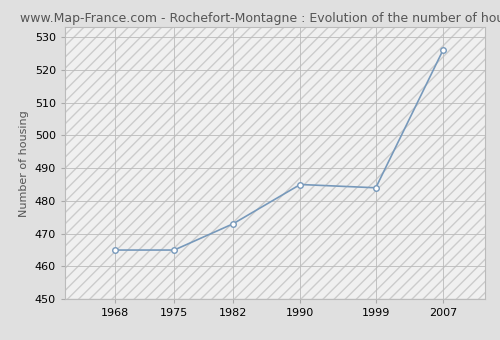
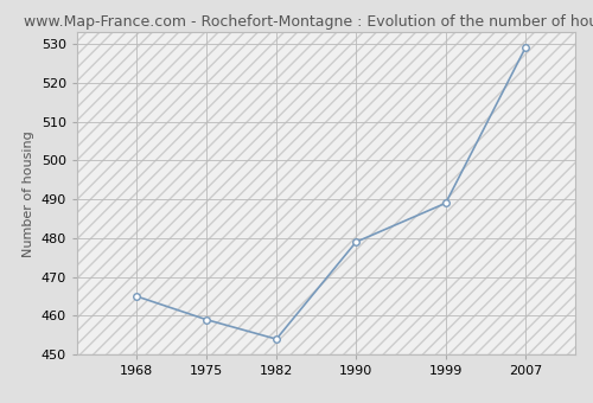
1975: 465 -> 459
1982: 473 -> 454
1990: 485 -> 479
1999: 484 -> 489
2007: 526 -> 529
